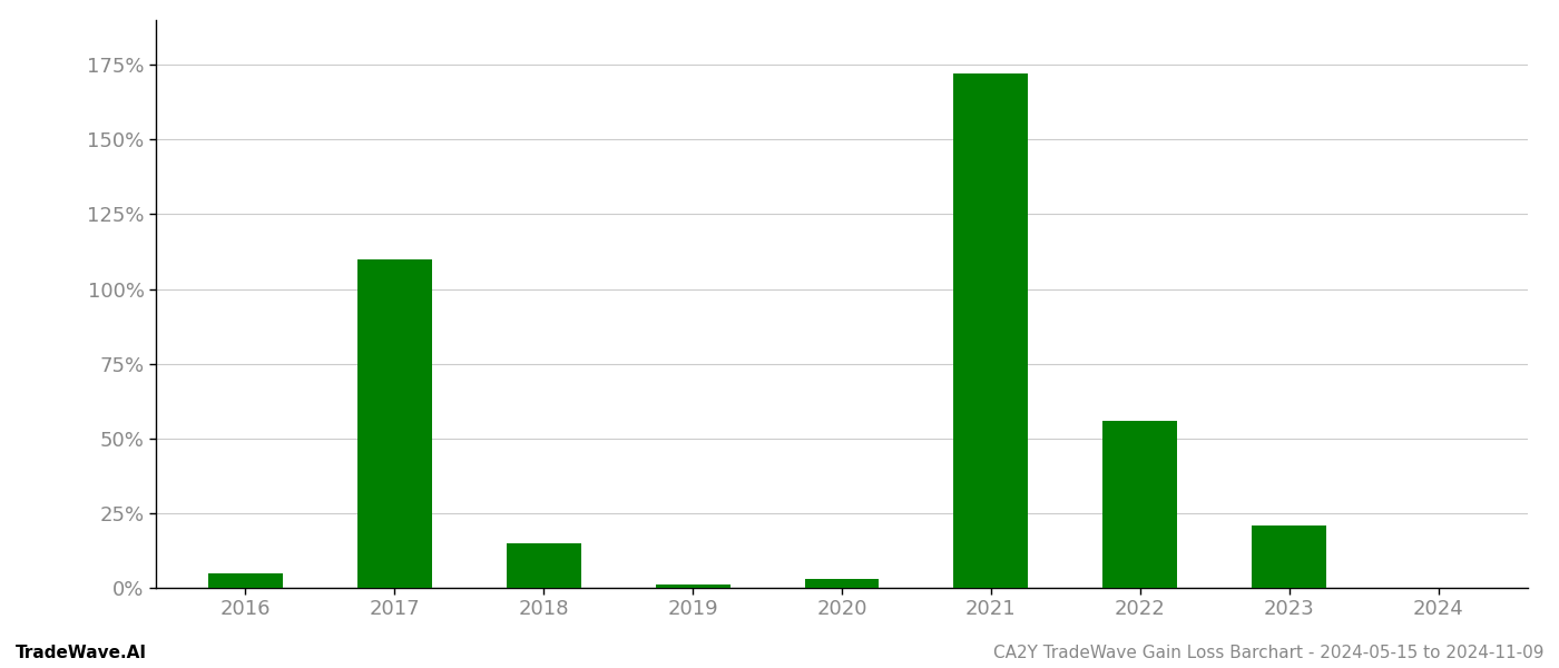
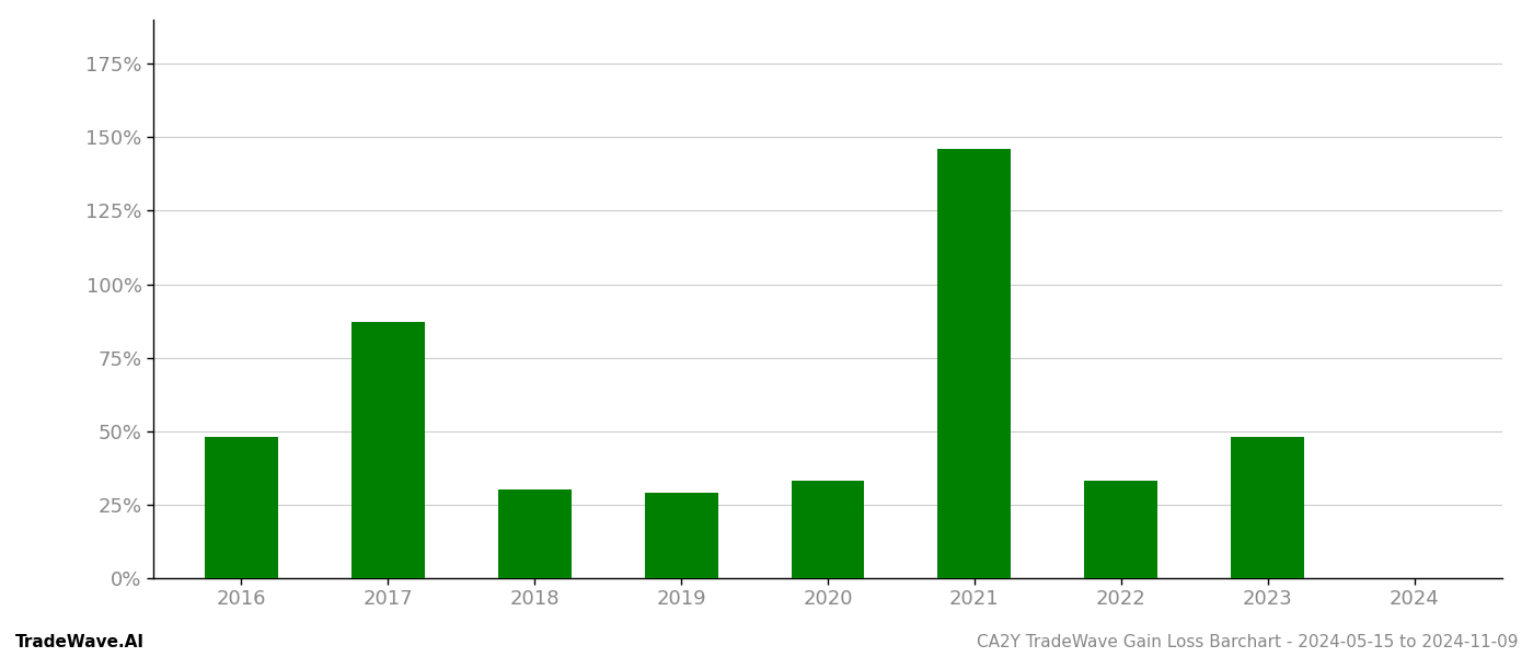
2016: 5% -> 48%
2017: 110% -> 87%
2018: 15% -> 30%
2019: 1% -> 29%
2020: 3% -> 33%
2021: 172% -> 146%
2022: 56% -> 33%
2023: 21% -> 48%
